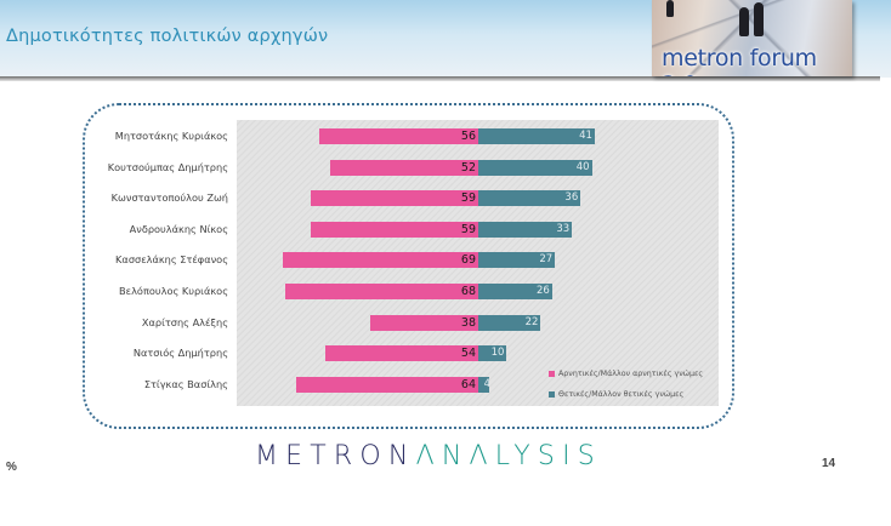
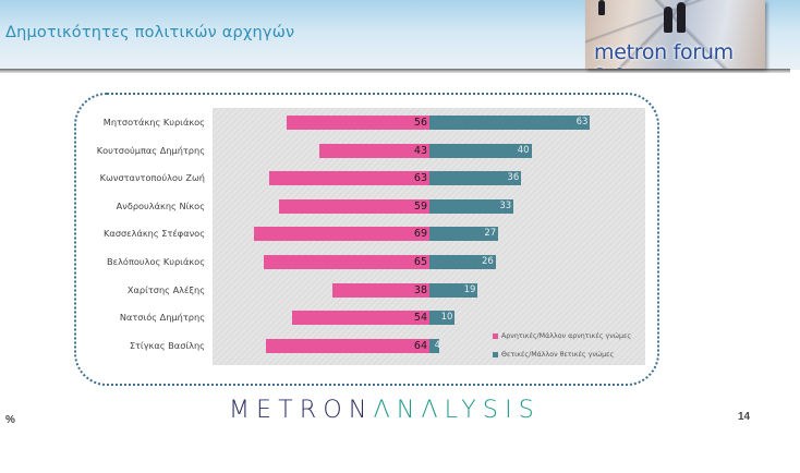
Θετικές/Μάλλον θετικές γνώμες/Μητσοτάκης Κυριάκος: 41 -> 63
Αρνητικές/Μάλλον αρνητικές γνώμες/Κουτσούμπας Δημήτρης: 52 -> 43
Αρνητικές/Μάλλον αρνητικές γνώμες/Κωνσταντοπούλου Ζωή: 59 -> 63
Αρνητικές/Μάλλον αρνητικές γνώμες/Βελόπουλος Κυριάκος: 68 -> 65
Θετικές/Μάλλον θετικές γνώμες/Χαρίτσης Αλέξης: 22 -> 19
